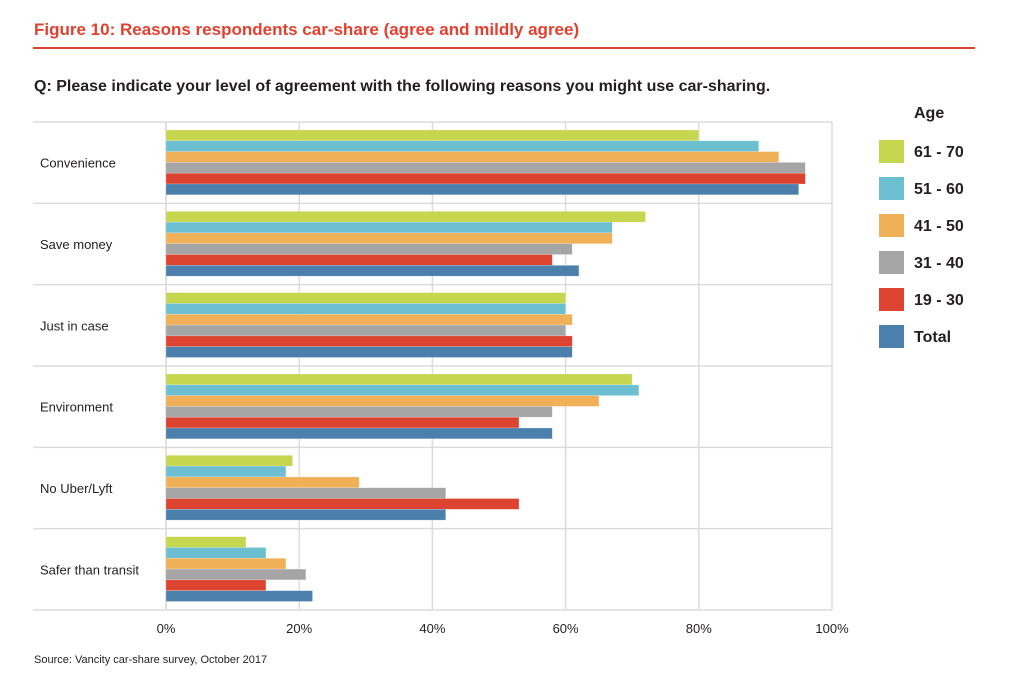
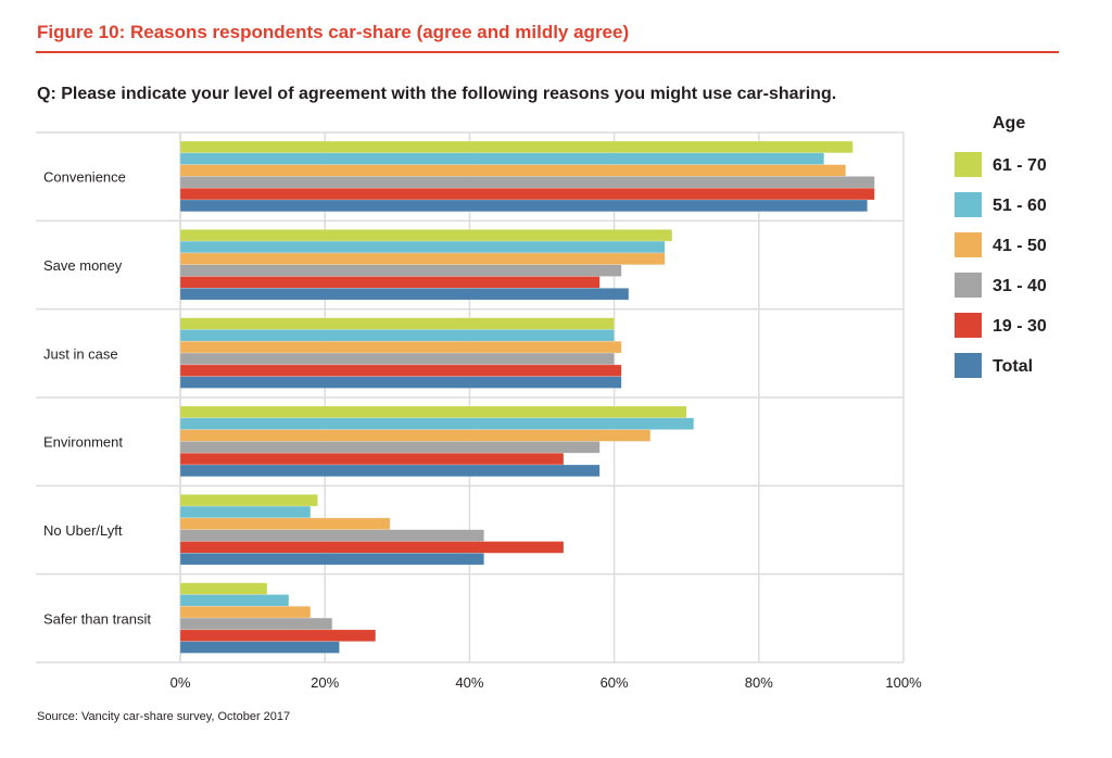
61 - 70/Convenience: 80% -> 93%
61 - 70/Save money: 72% -> 68%
19 - 30/Safer than transit: 15% -> 27%
